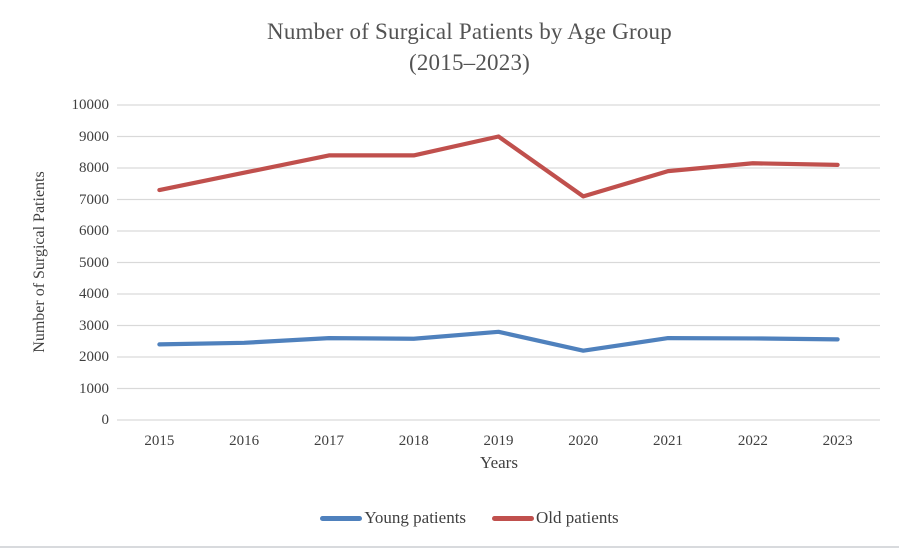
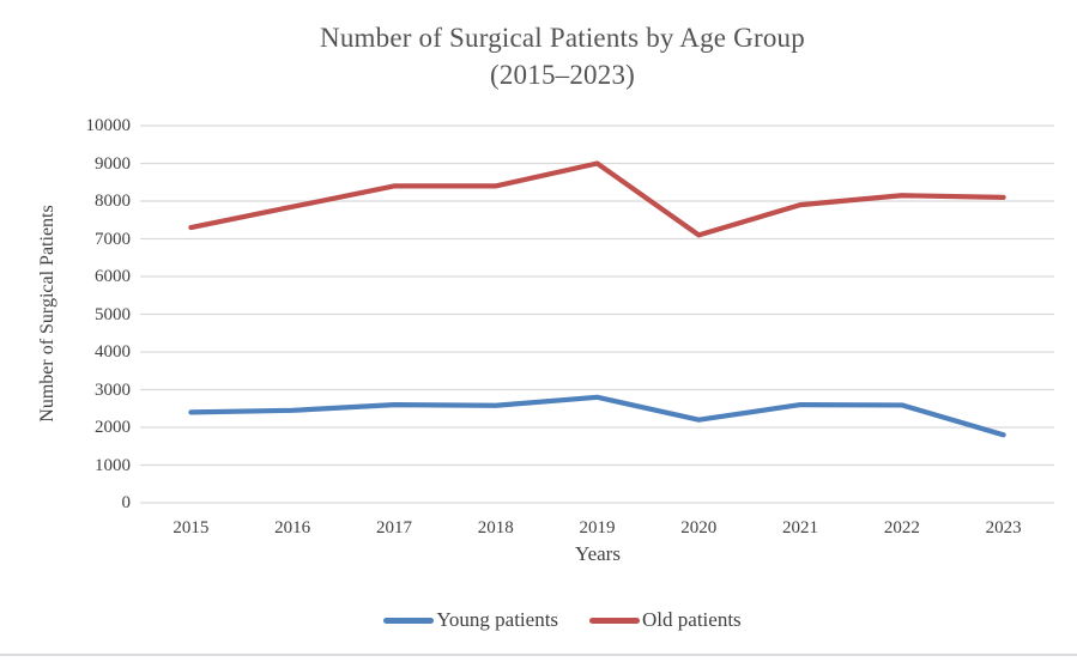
Young patients/2023: 2600 -> 1800
